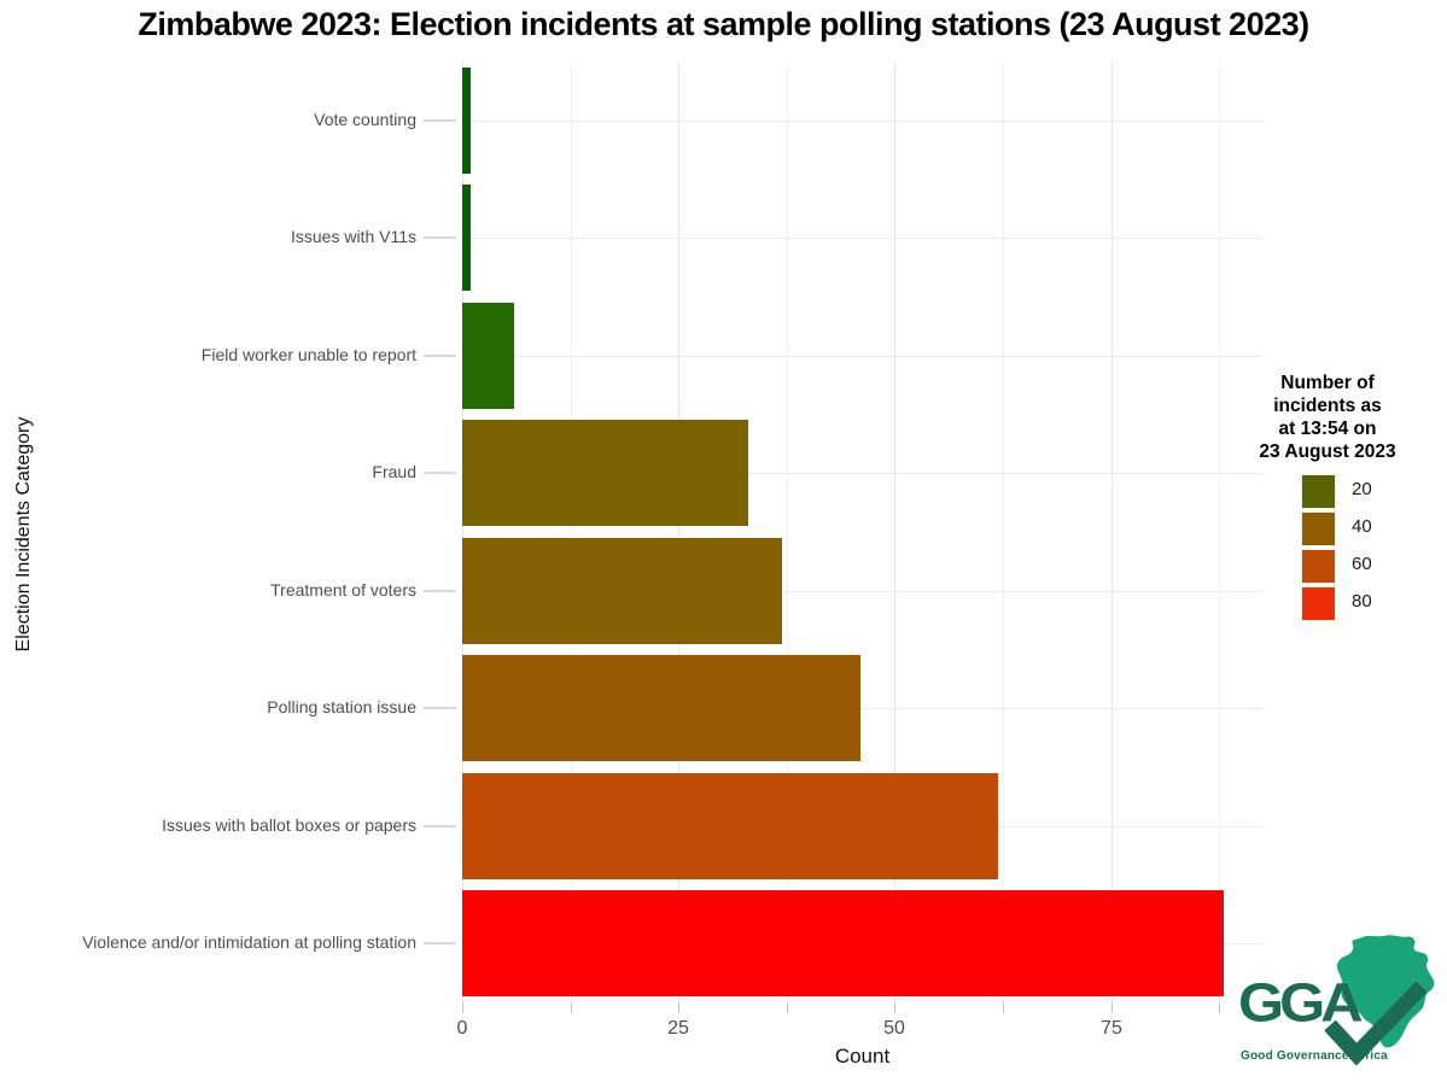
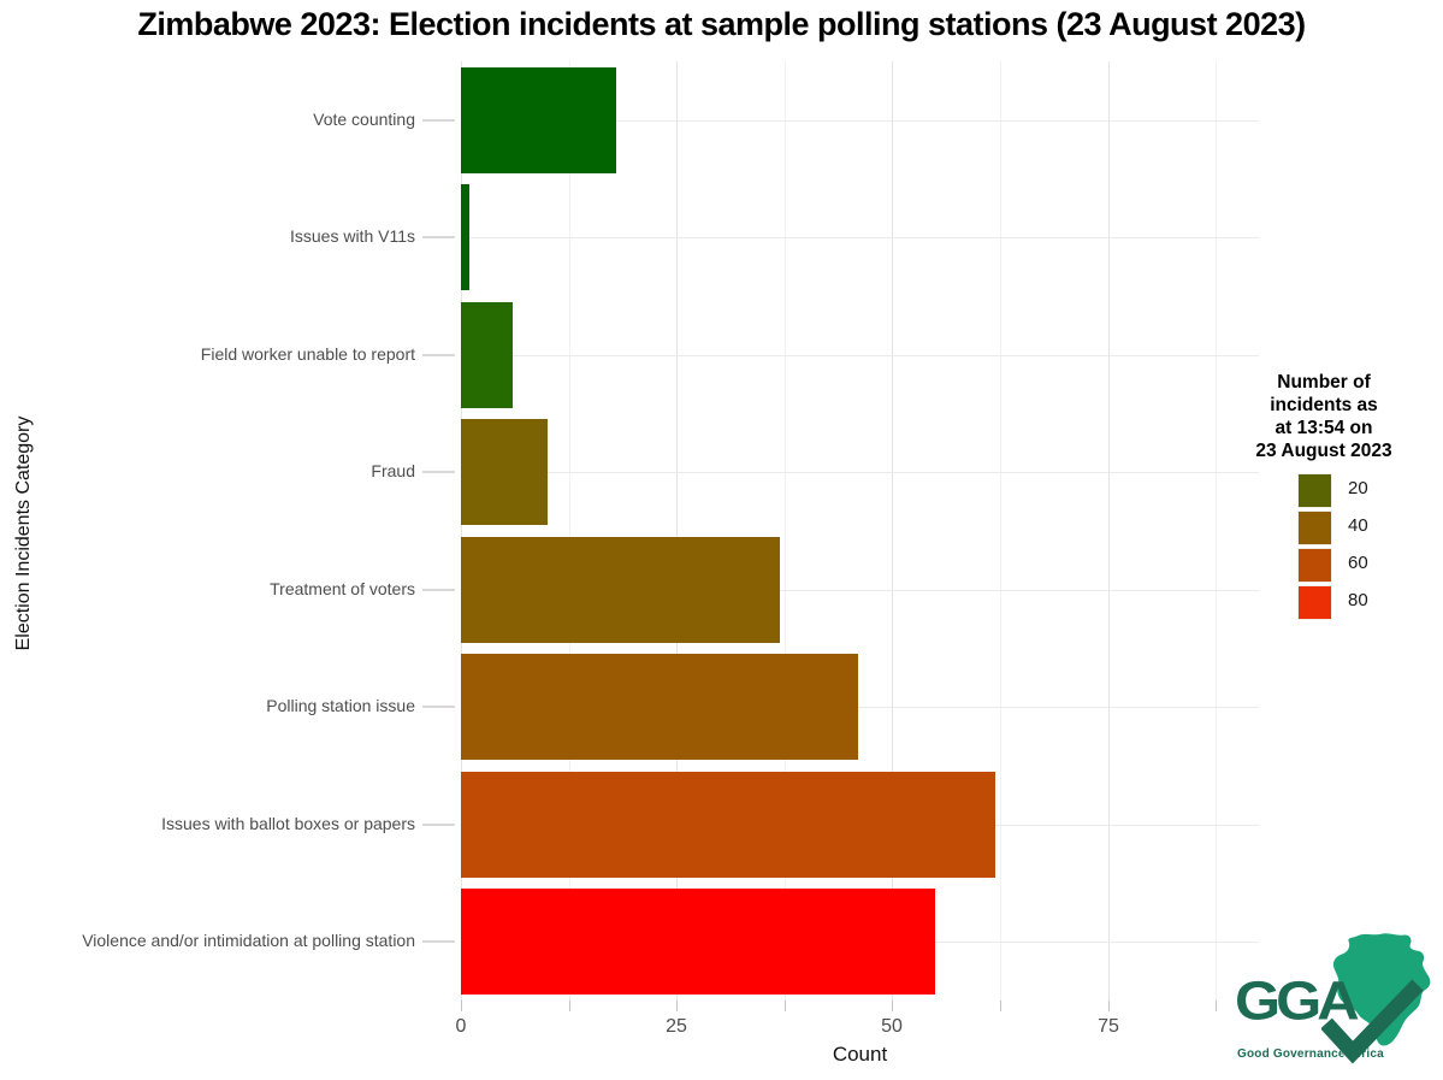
Vote counting: 1 -> 18
Fraud: 33 -> 10
Violence and/or intimidation at polling station: 88 -> 55
